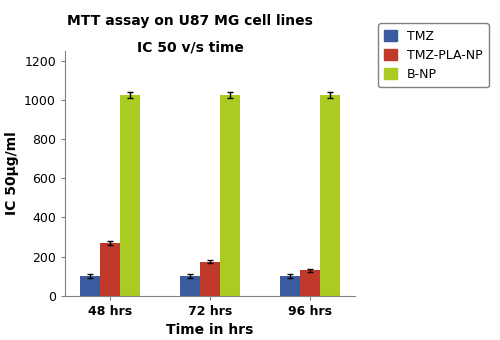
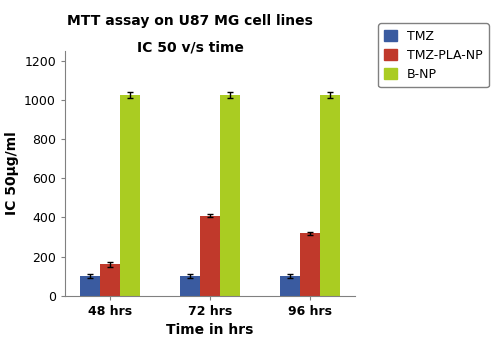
TMZ-PLA-NP/48 hrs: 270 -> 160
TMZ-PLA-NP/72 hrs: 180 -> 410
TMZ-PLA-NP/96 hrs: 130 -> 320
